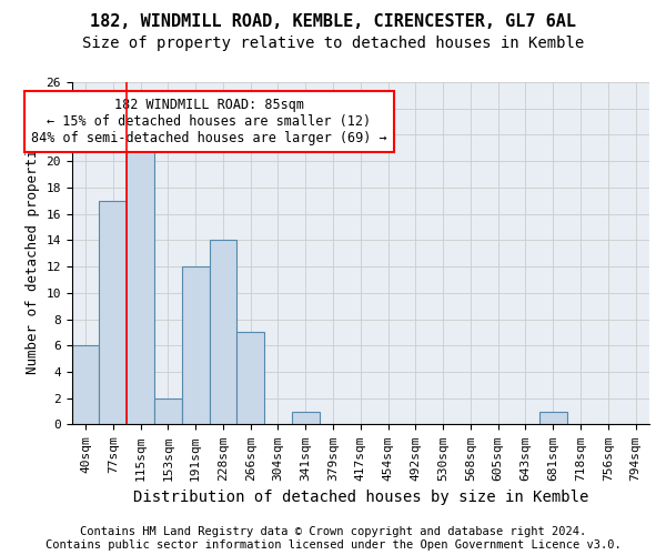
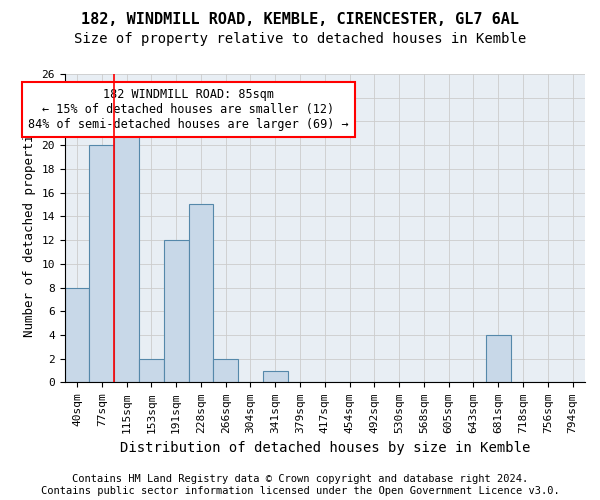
40sqm: 6 -> 8
77sqm: 17 -> 20
228sqm: 14 -> 15
266sqm: 7 -> 2
681sqm: 1 -> 4
